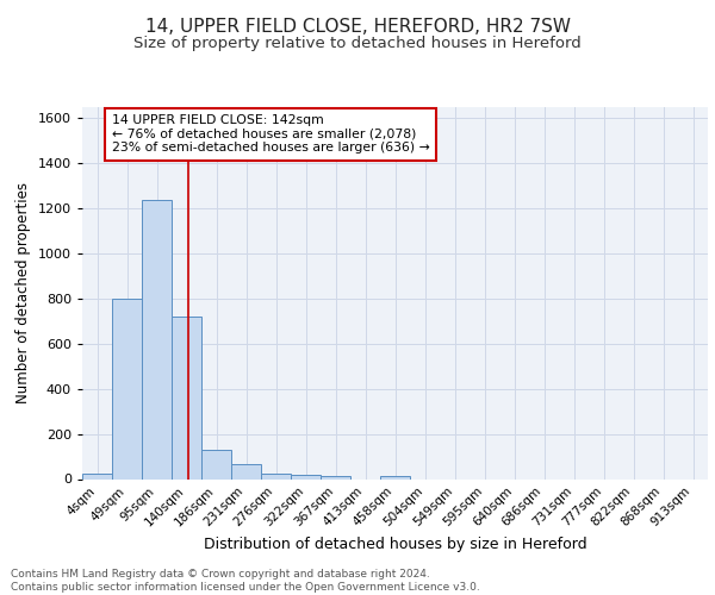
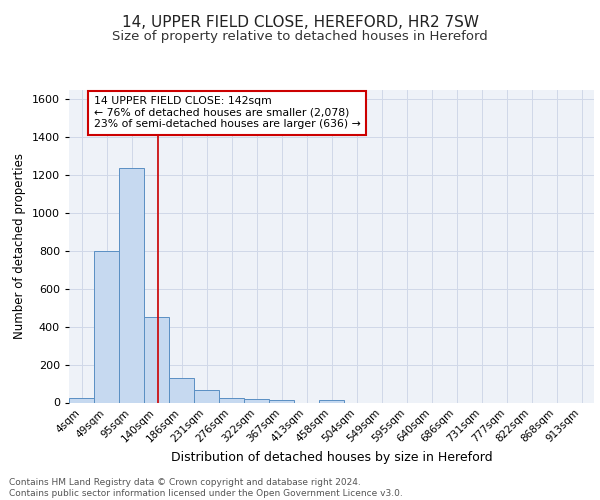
140sqm: 720 -> 450
